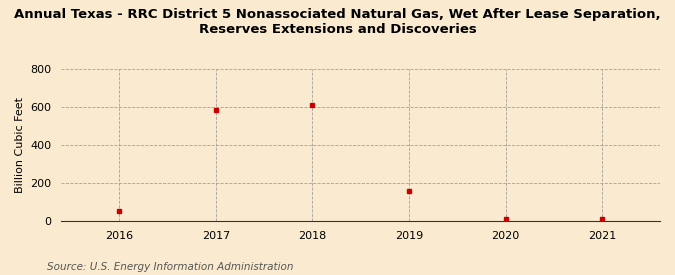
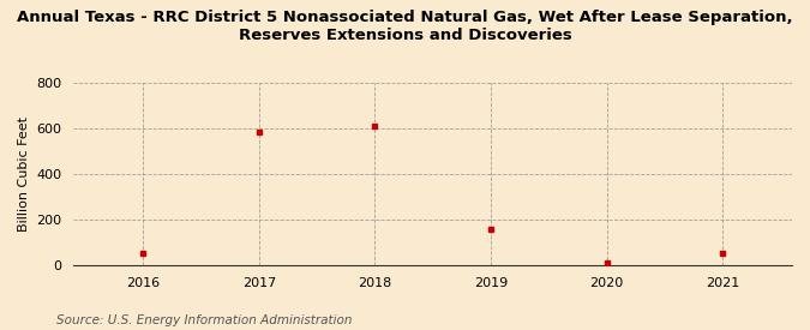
2021: 10 -> 50
